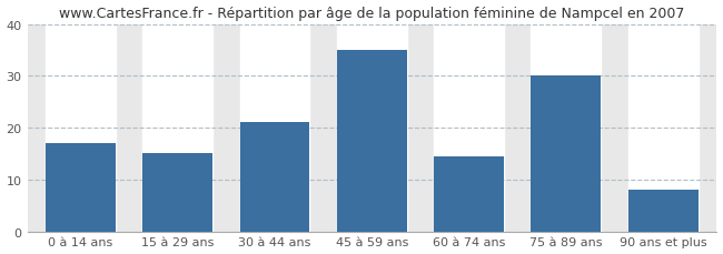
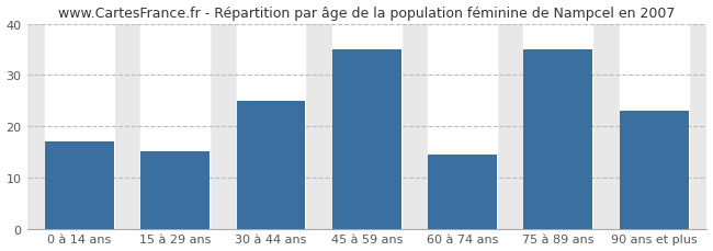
30 à 44 ans: 21.0 -> 25.0
75 à 89 ans: 30.0 -> 35.0
90 ans et plus: 8.0 -> 23.0
